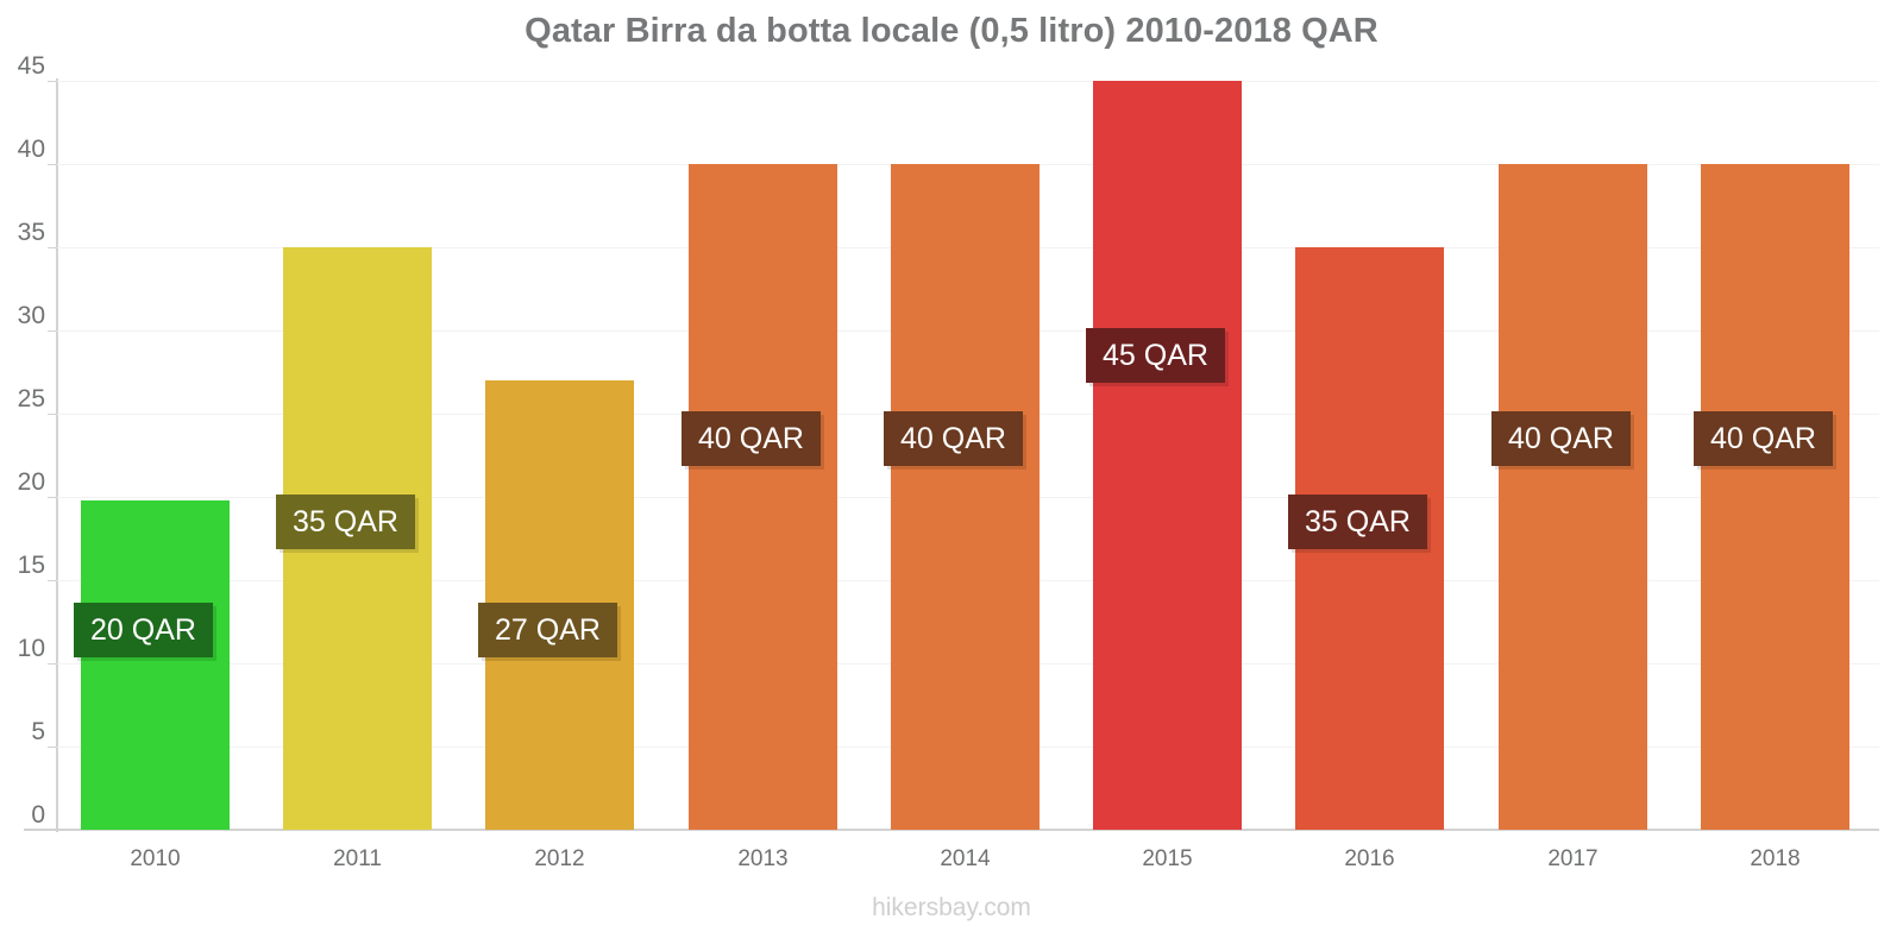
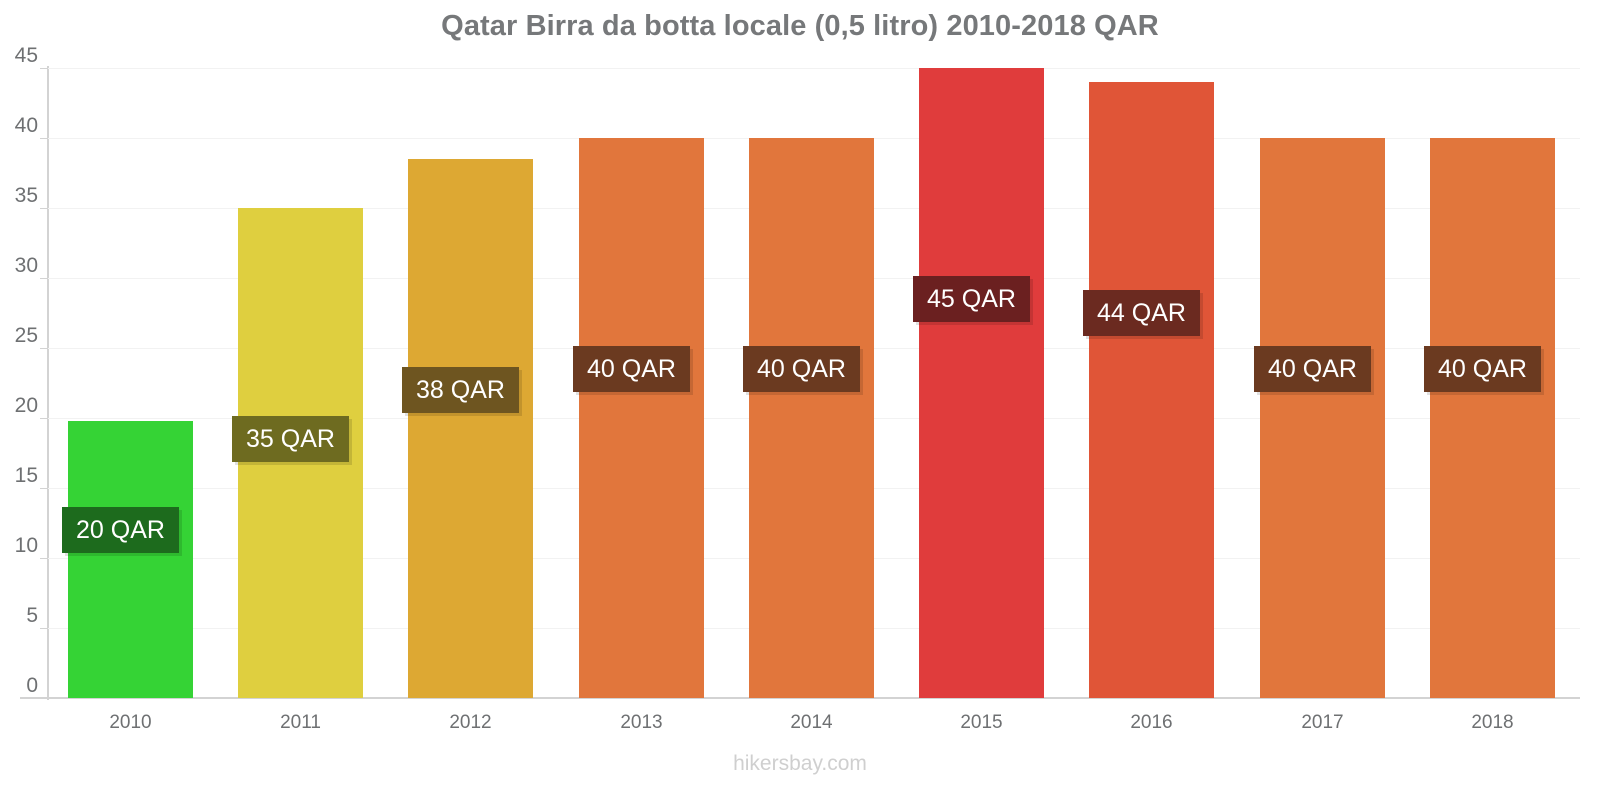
2012: 27 -> 38
2016: 35 -> 44
